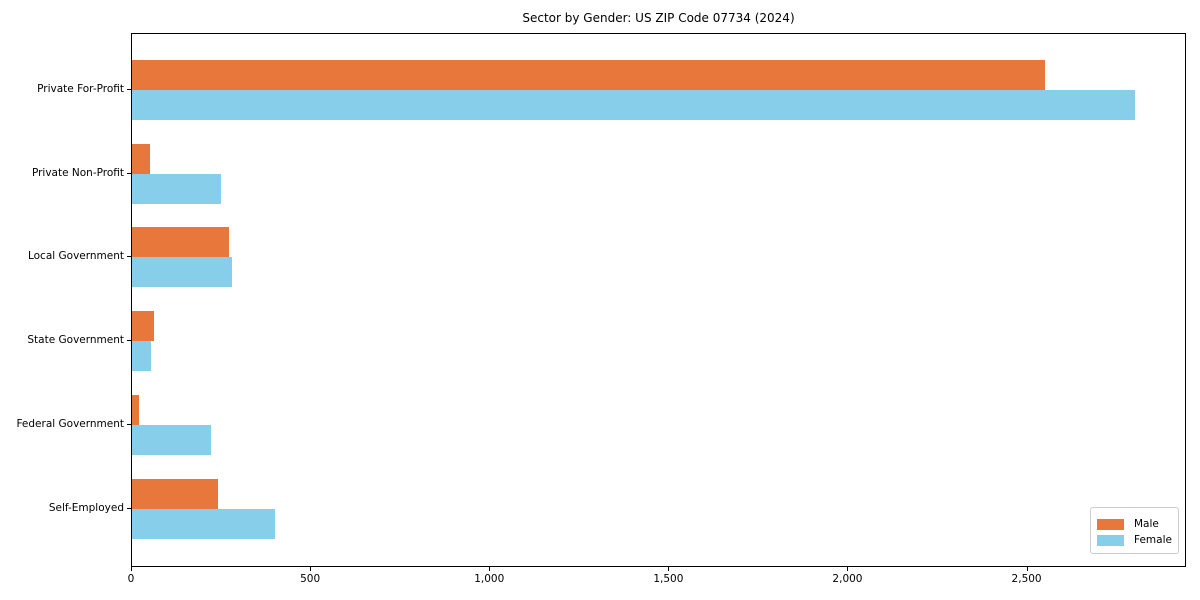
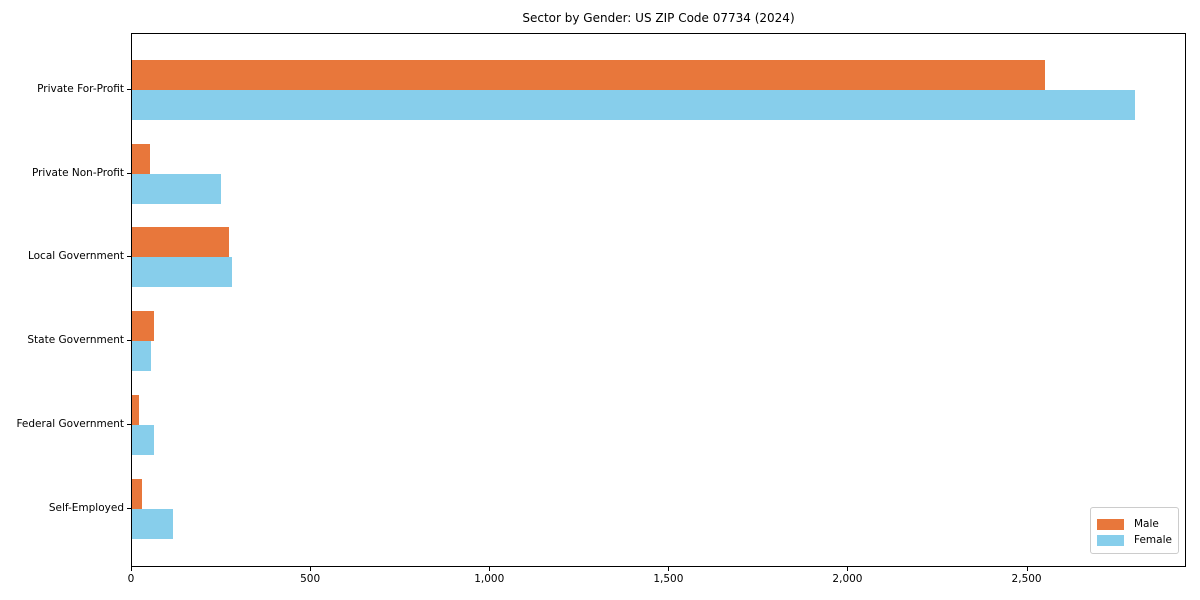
Female/Federal Government: 220 -> 60
Male/Self-Employed: 240 -> 30
Female/Self-Employed: 400 -> 120
